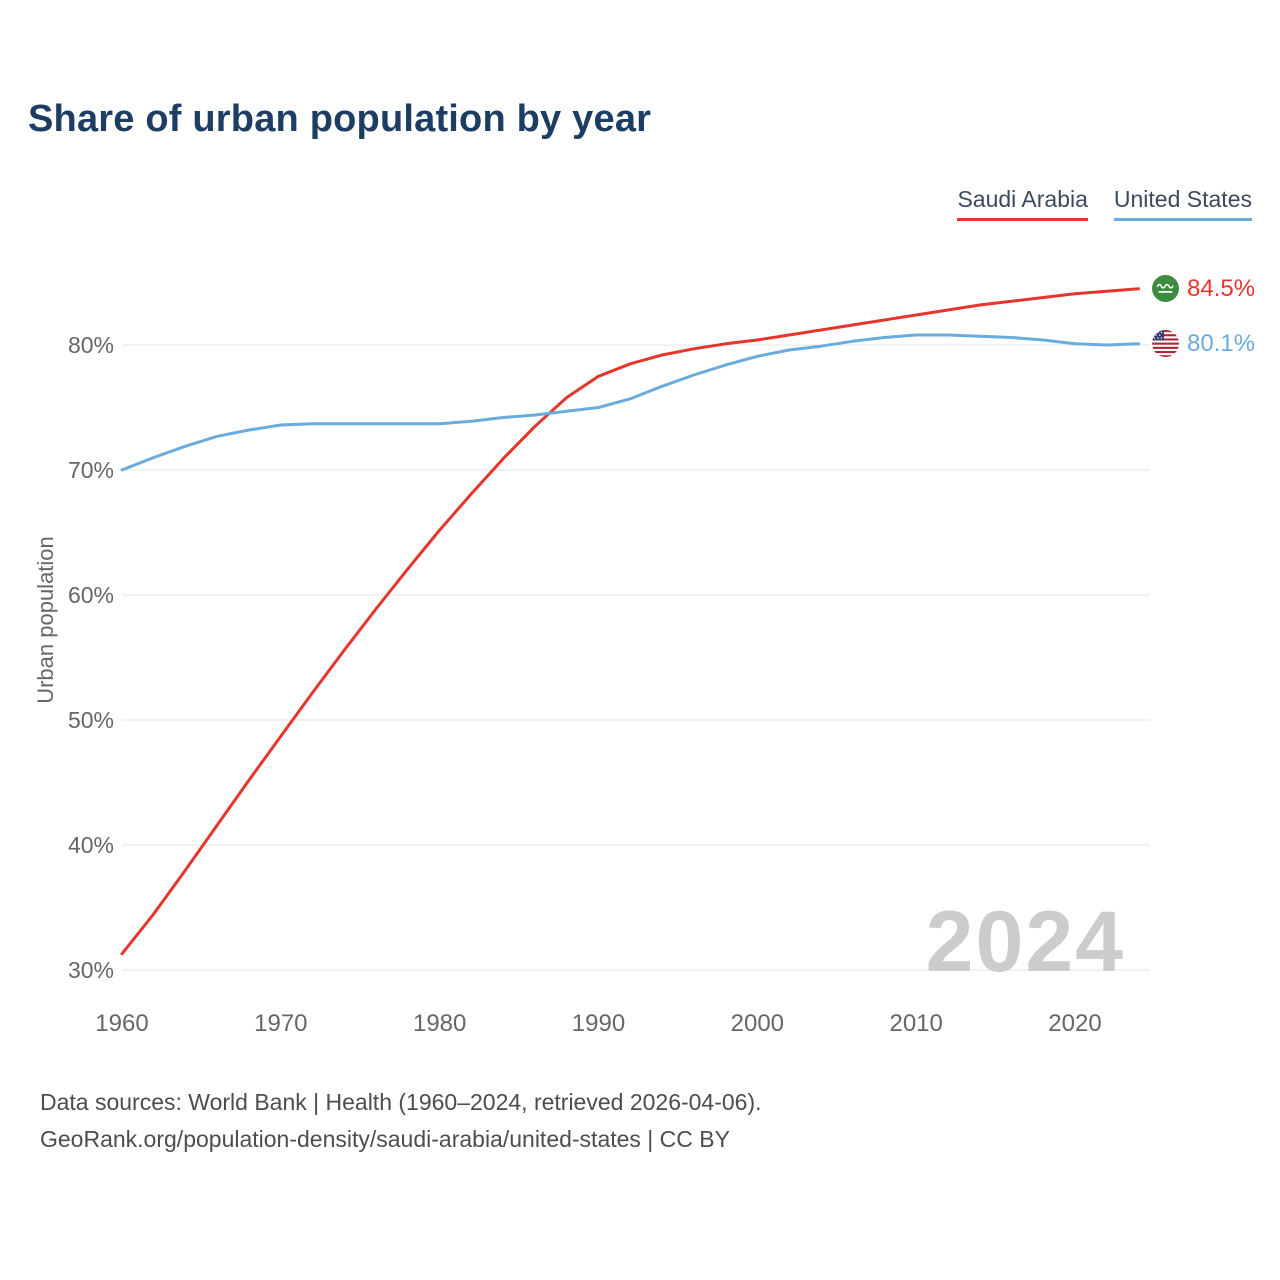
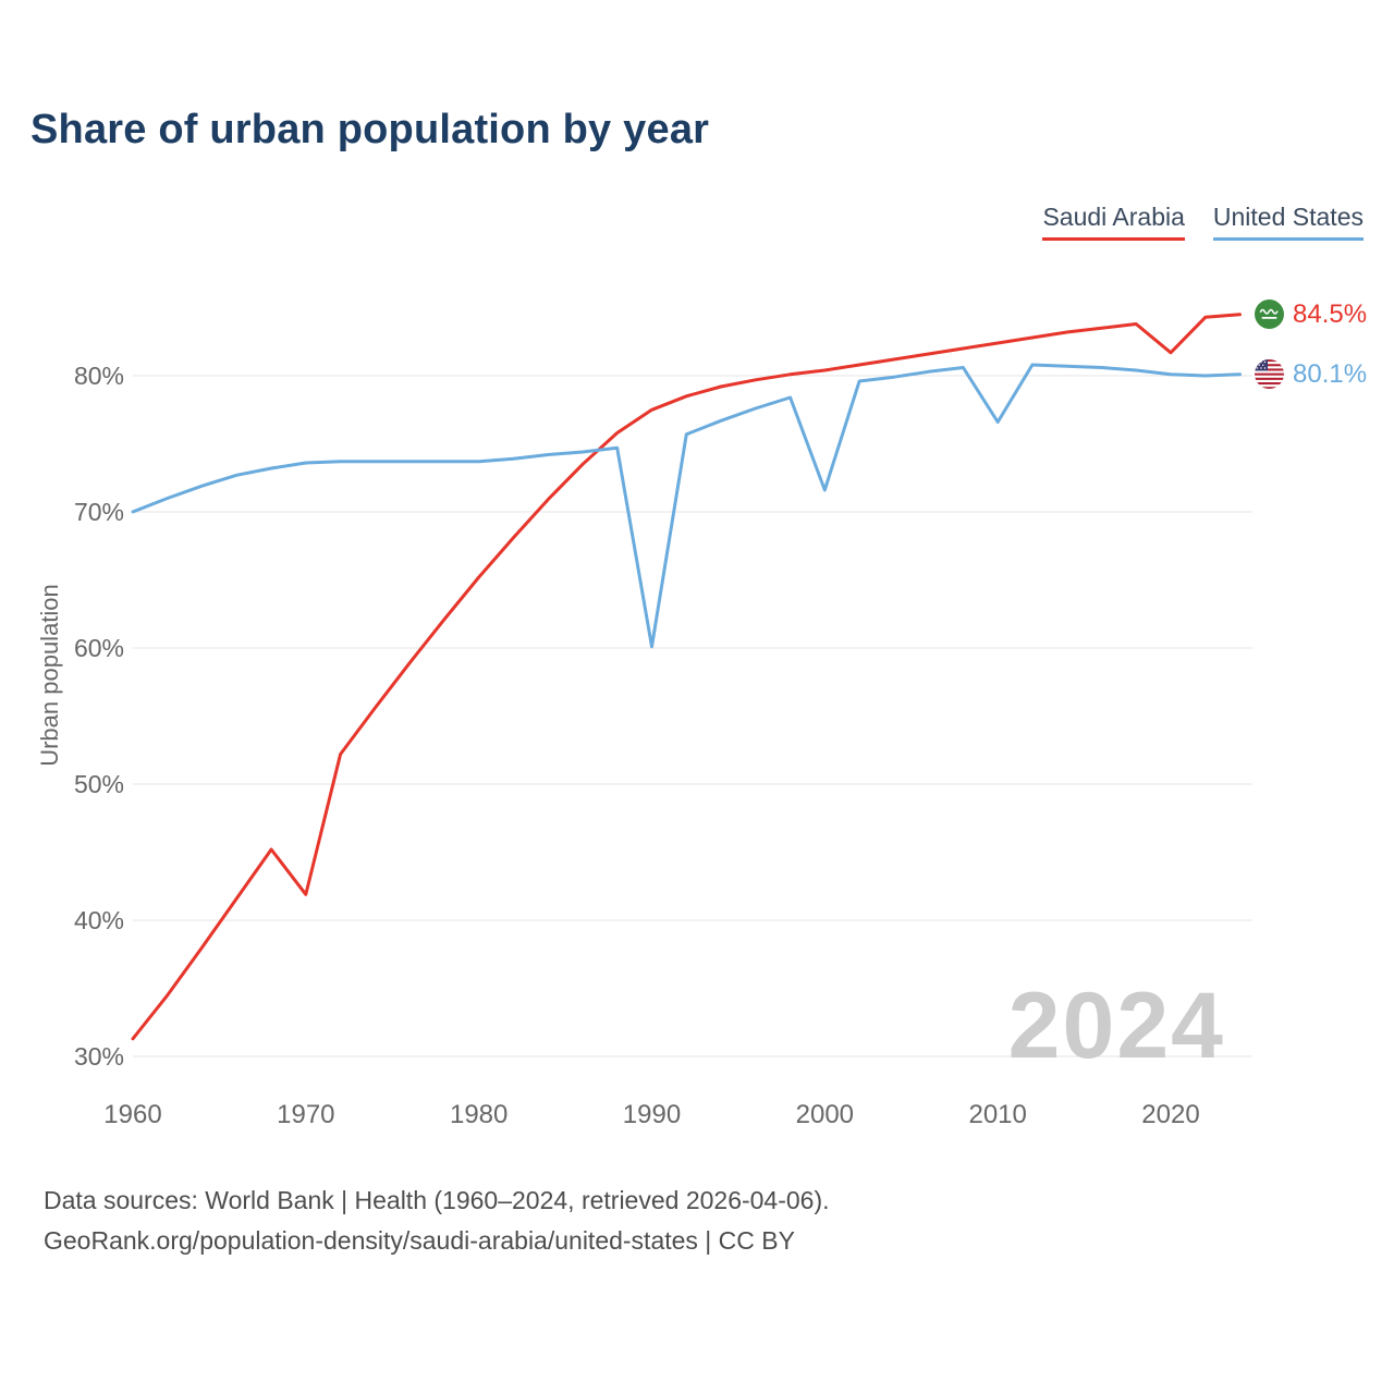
Saudi Arabia/1970: 48.7% -> 41.9%
United States/1990: 75.0% -> 60.1%
United States/2000: 79.1% -> 71.6%
United States/2010: 80.8% -> 76.6%
Saudi Arabia/2020: 84.1% -> 81.7%
